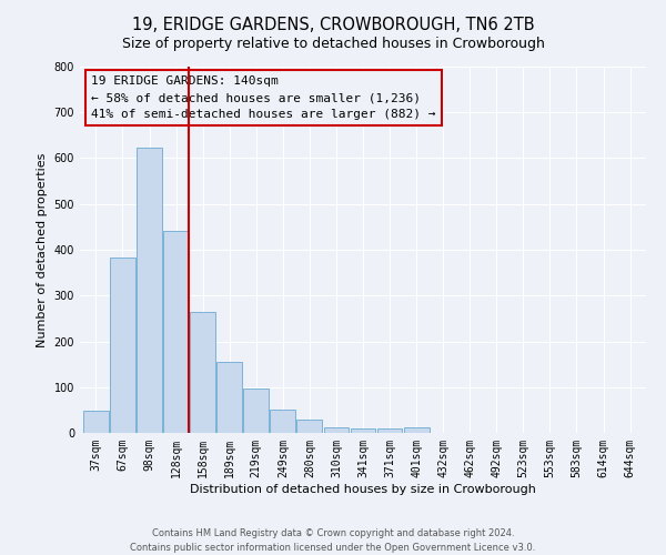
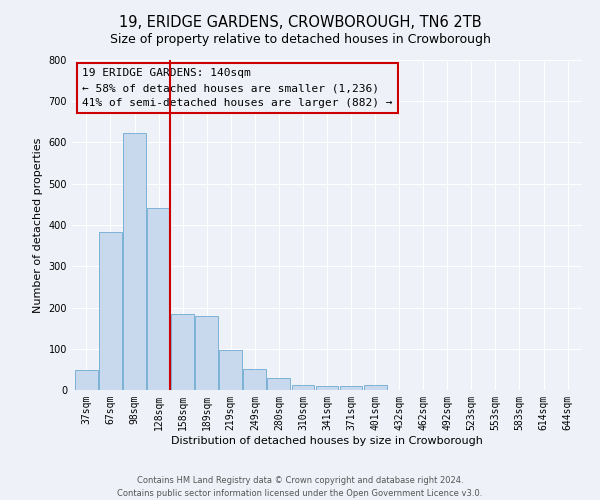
158sqm: 265 -> 185
189sqm: 155 -> 180
